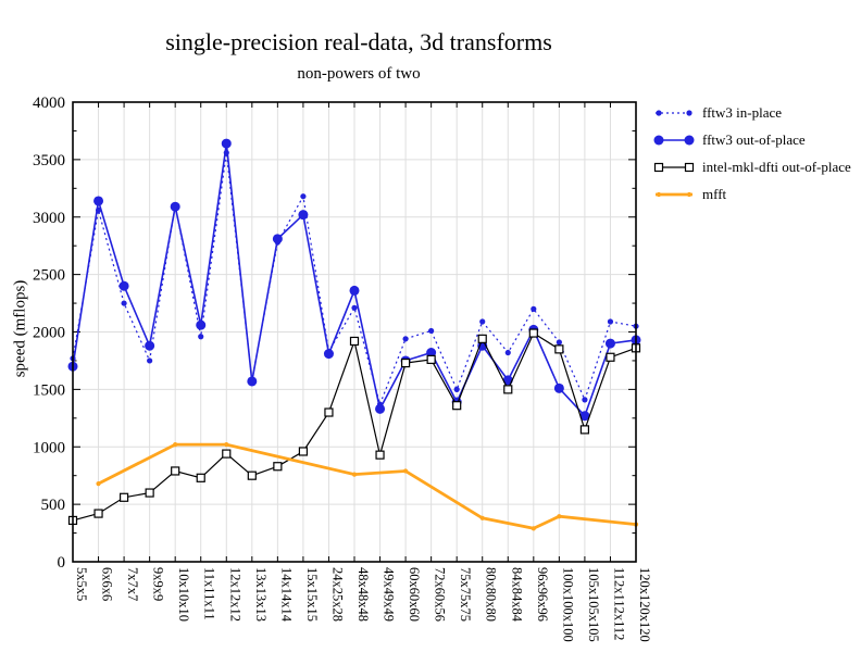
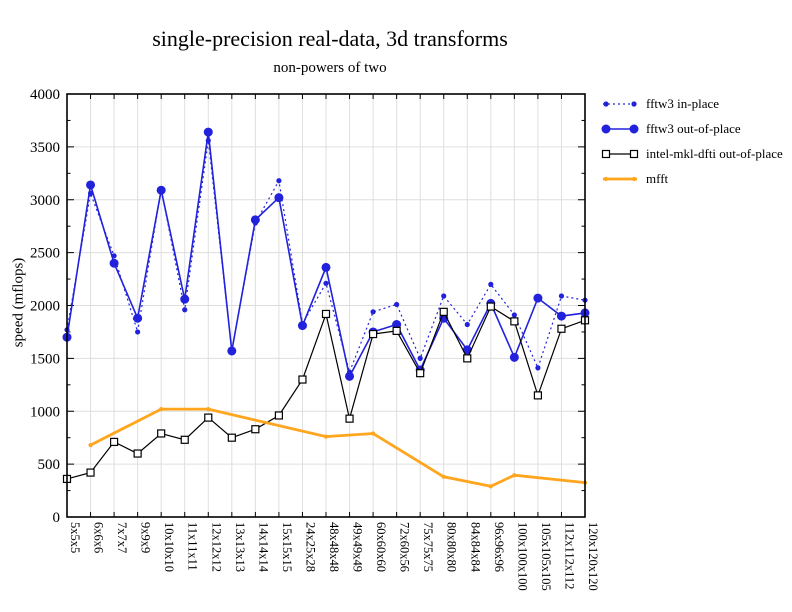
fftw3 in-place/7x7x7: 2250 -> 2470
intel-mkl-dfti out-of-place/7x7x7: 560 -> 710
fftw3 out-of-place/105x105x105: 1270 -> 2070
